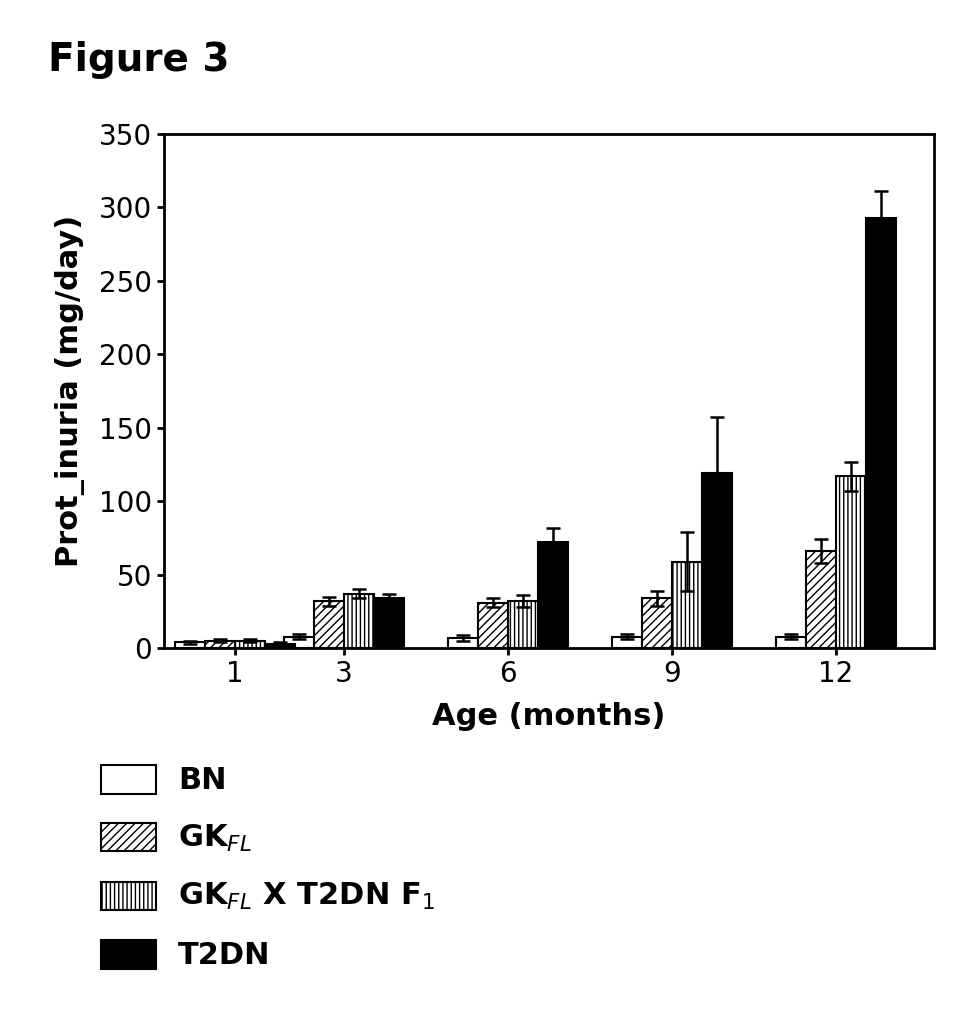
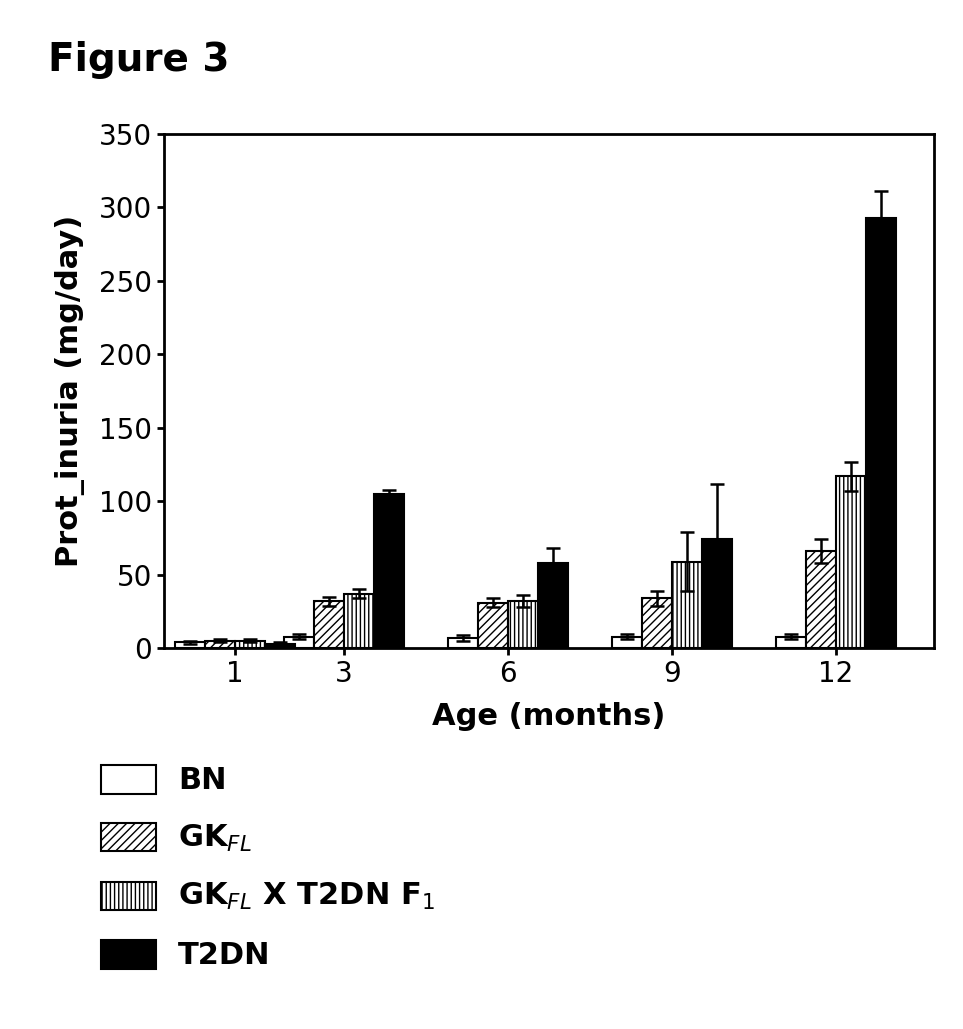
T2DN/3: 34 -> 105
T2DN/6: 72 -> 58
T2DN/9: 119 -> 74
